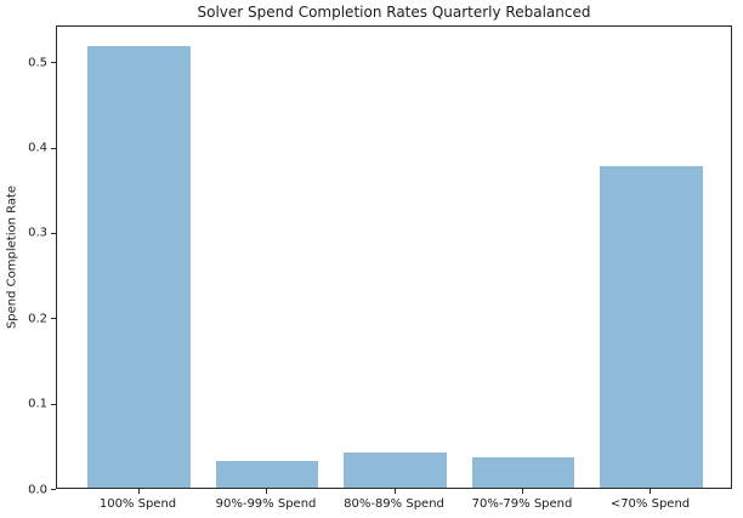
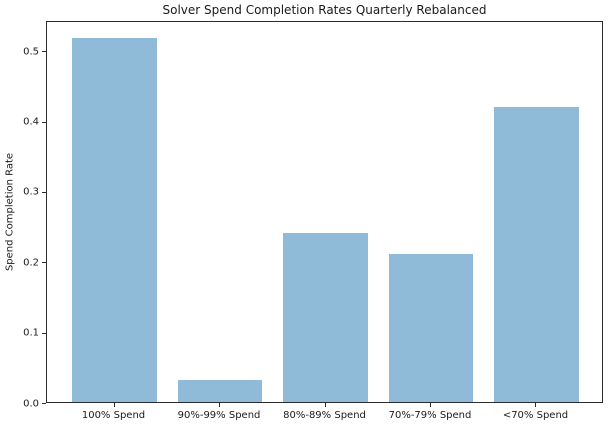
80%-89% Spend: 0.04 -> 0.24
70%-79% Spend: 0.04 -> 0.21
<70% Spend: 0.38 -> 0.42
